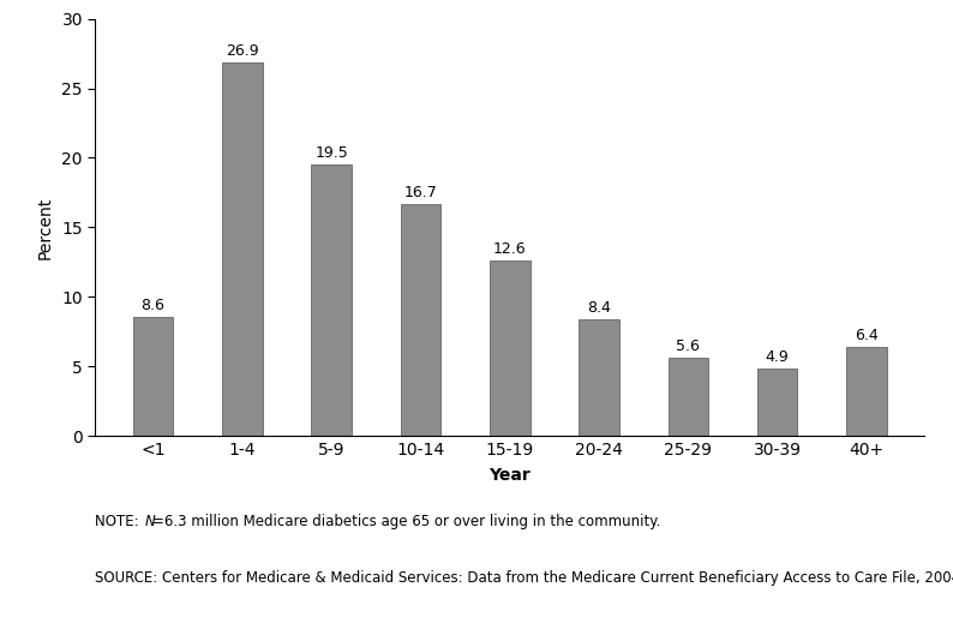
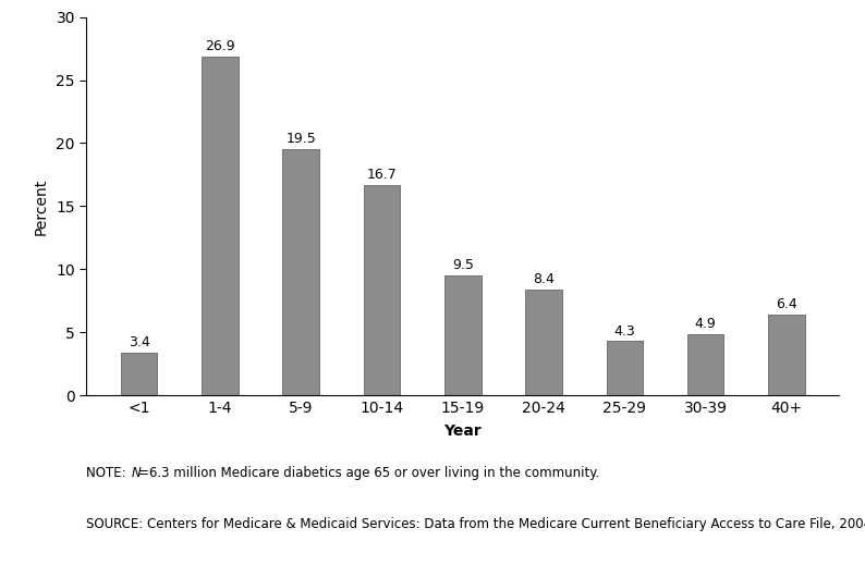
<1: 8.6 -> 3.4
15-19: 12.6 -> 9.5
25-29: 5.6 -> 4.3
